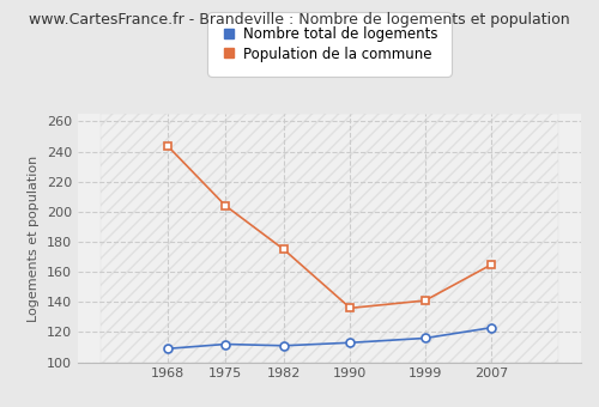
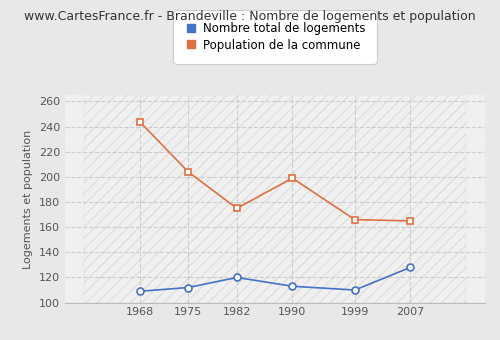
Nombre total de logements/1982: 111 -> 120
Population de la commune/1990: 136 -> 199
Nombre total de logements/1999: 116 -> 110
Population de la commune/1999: 141 -> 166
Nombre total de logements/2007: 123 -> 128
